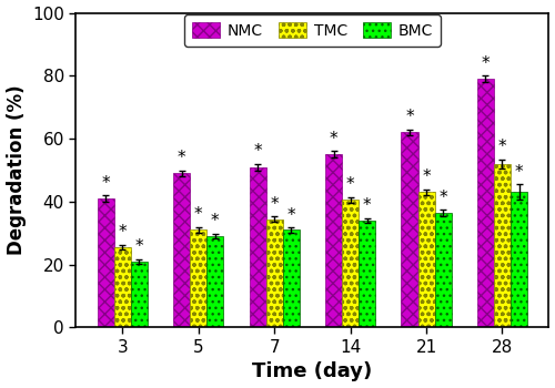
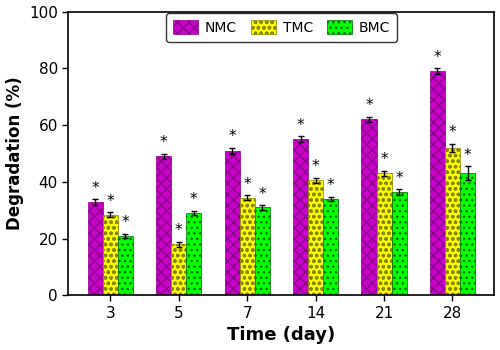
NMC/3: 41 -> 33
TMC/3: 25.5 -> 28.5
TMC/5: 31.0 -> 18.0
